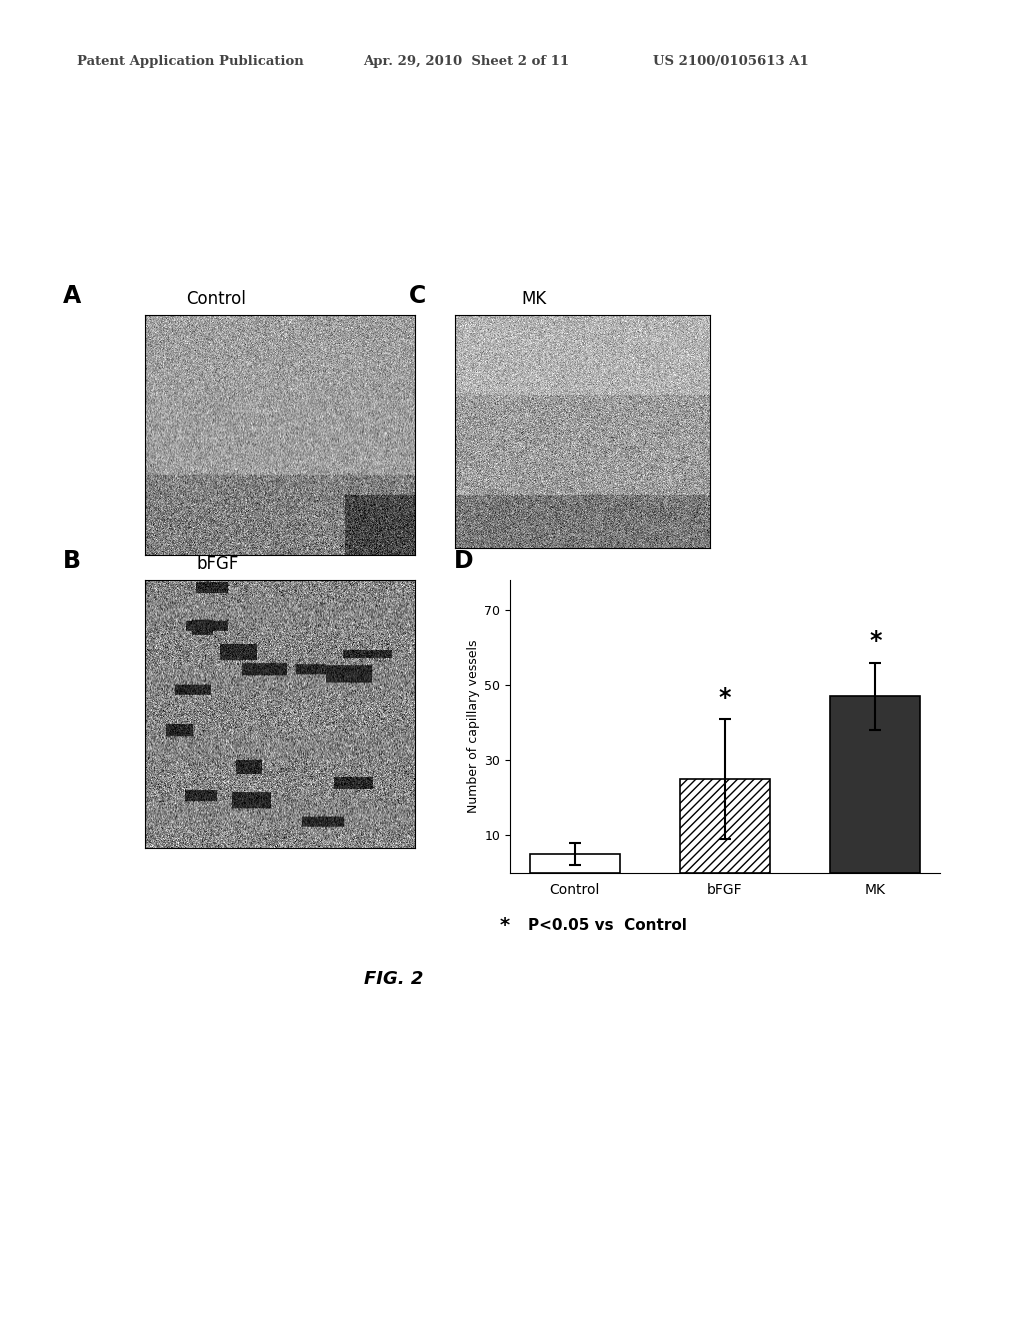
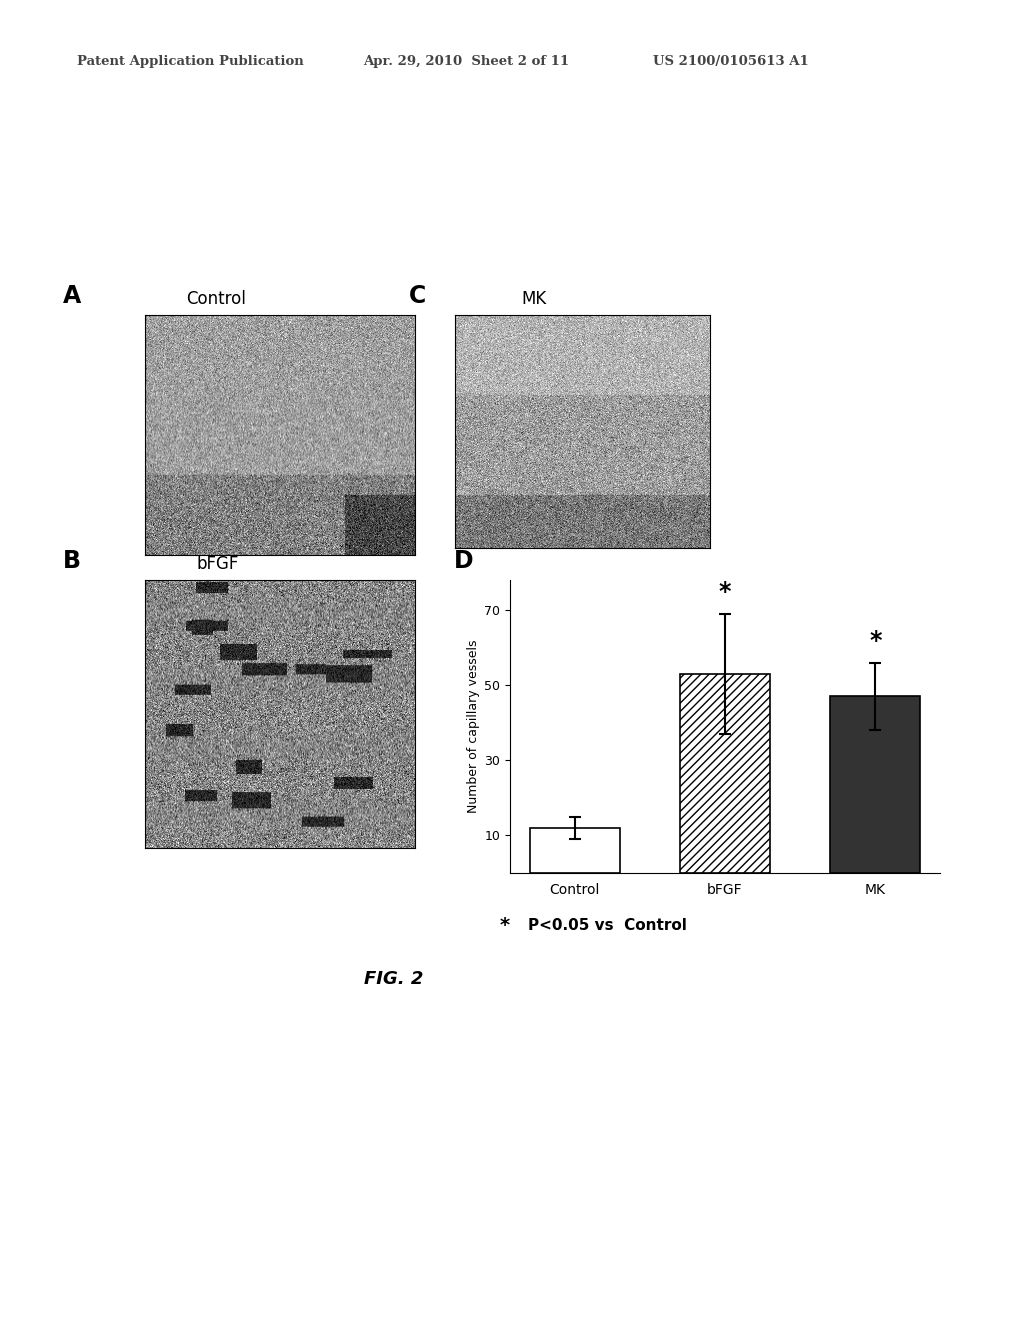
Control: 5 -> 12
bFGF: 25 -> 53
